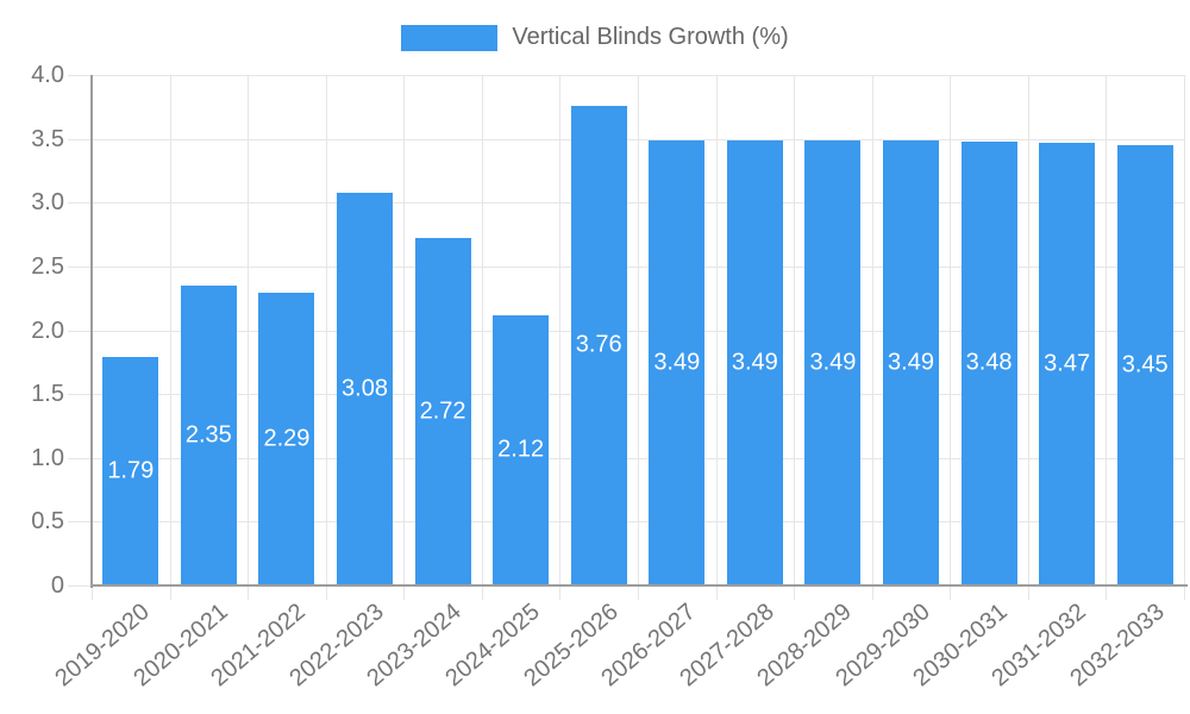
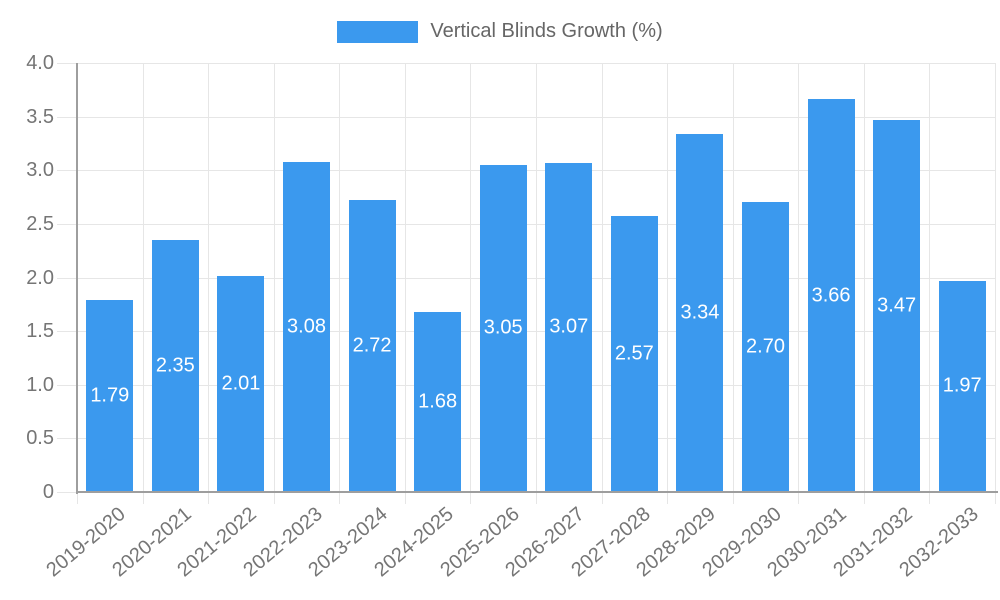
2021-2022: 2.29 -> 2.01
2024-2025: 2.12 -> 1.68
2025-2026: 3.76 -> 3.05
2026-2027: 3.49 -> 3.07
2027-2028: 3.49 -> 2.57
2028-2029: 3.49 -> 3.34
2029-2030: 3.49 -> 2.70
2030-2031: 3.48 -> 3.66
2032-2033: 3.45 -> 1.97
